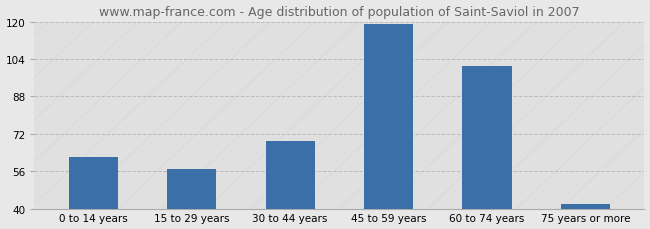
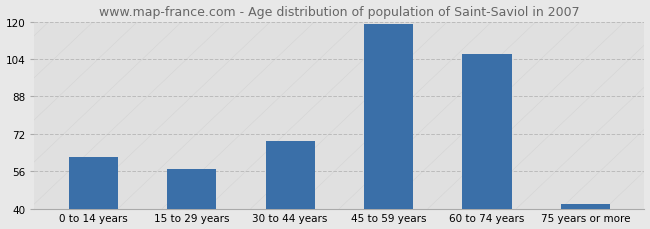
60 to 74 years: 101 -> 106
